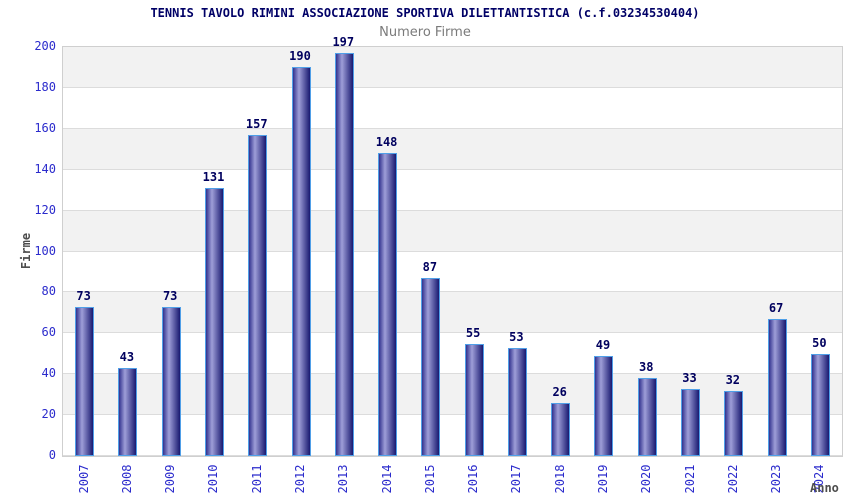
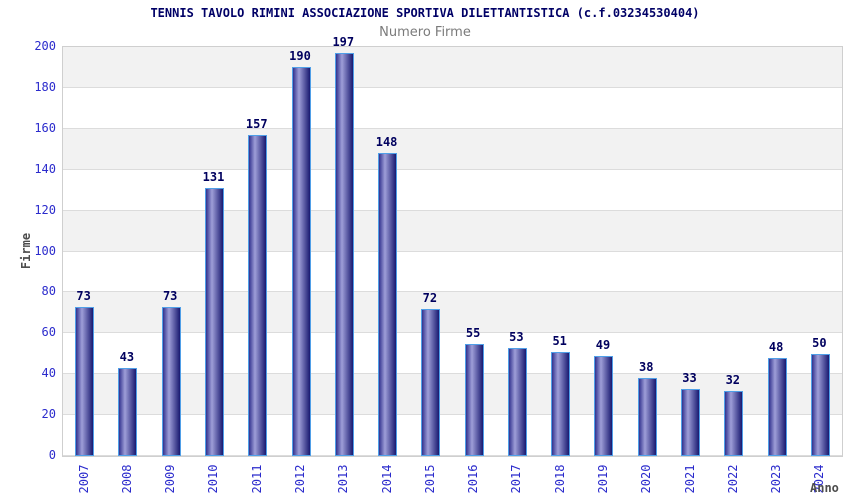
2015: 87 -> 72
2018: 26 -> 51
2023: 67 -> 48
